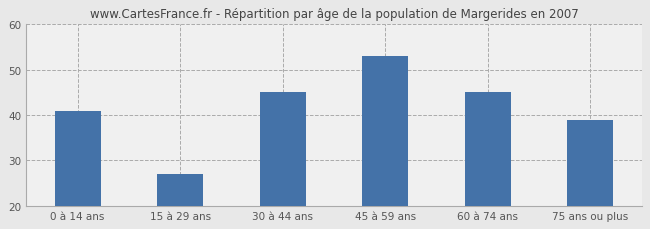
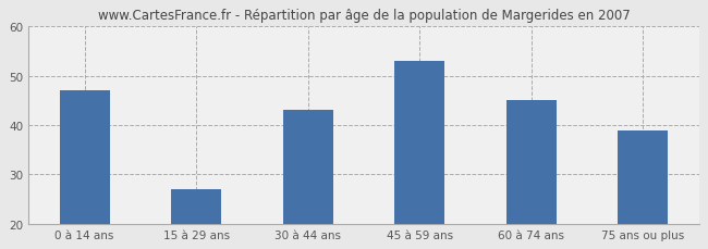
0 à 14 ans: 41 -> 47
30 à 44 ans: 45 -> 43
